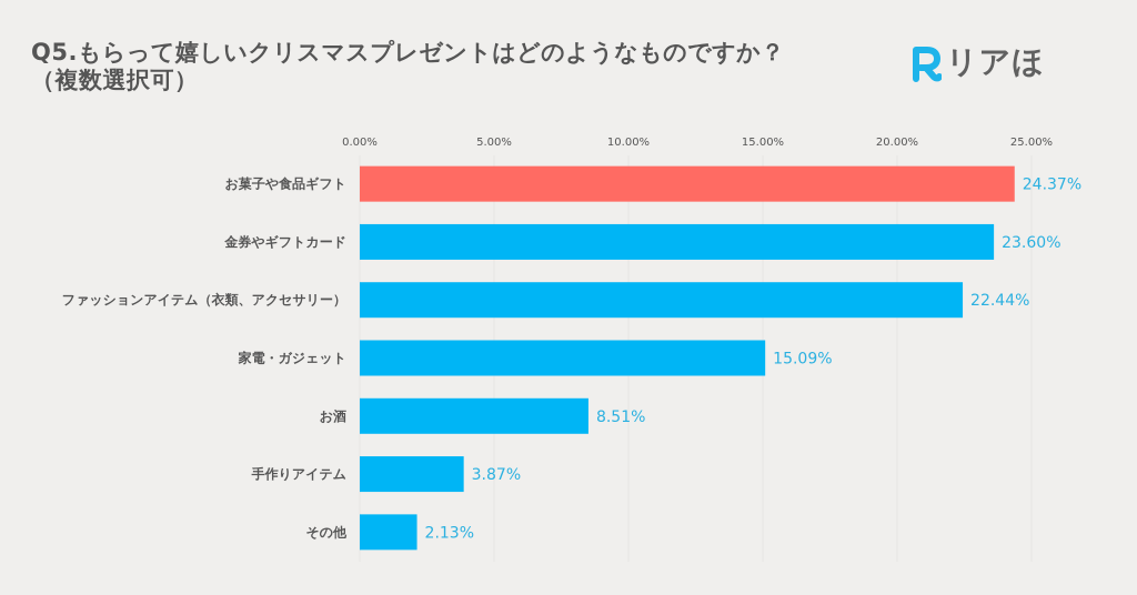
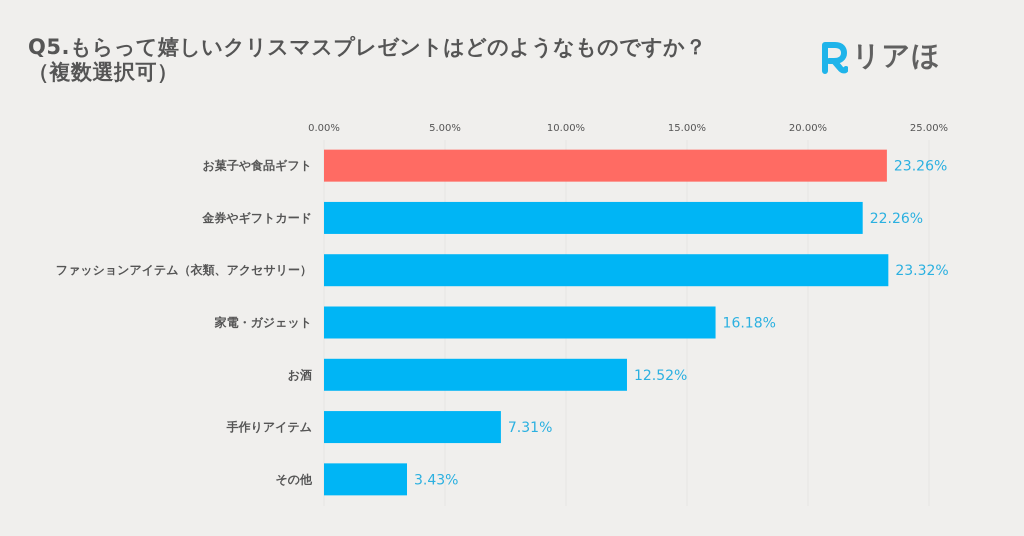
お菓子や食品ギフト: 24.37% -> 23.26%
金券やギフトカード: 23.60% -> 22.26%
ファッションアイテム（衣類、アクセサリー）: 22.44% -> 23.32%
家電・ガジェット: 15.09% -> 16.18%
お酒: 8.51% -> 12.52%
手作りアイテム: 3.87% -> 7.31%
その他: 2.13% -> 3.43%
